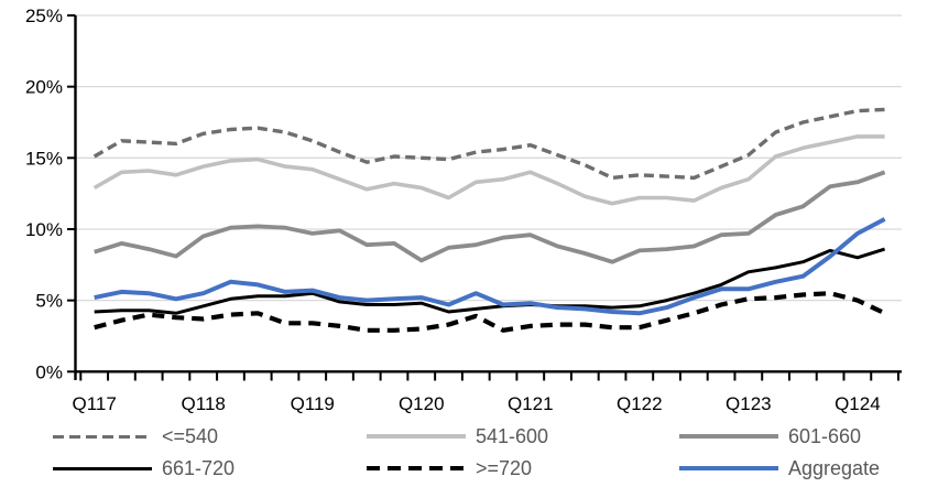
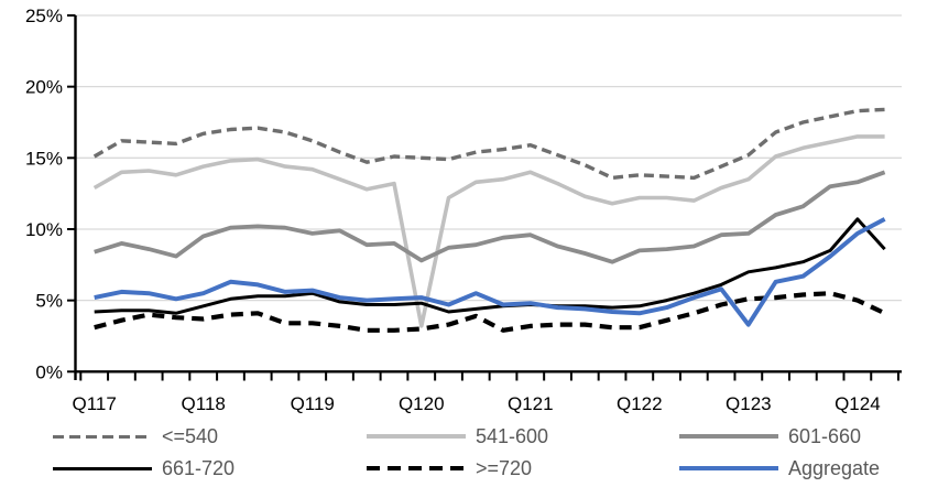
541-600/Q120: 12.9% -> 3.2%
Aggregate/Q123: 5.8% -> 3.3%
661-720/Q124: 8.0% -> 10.7%
